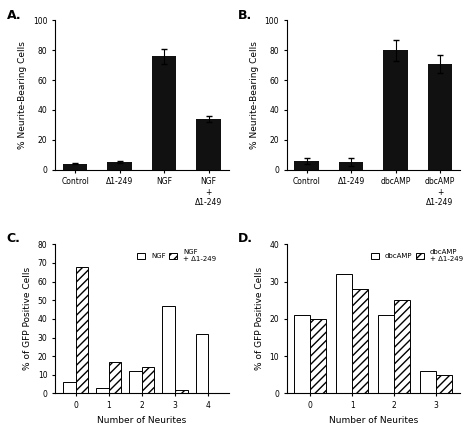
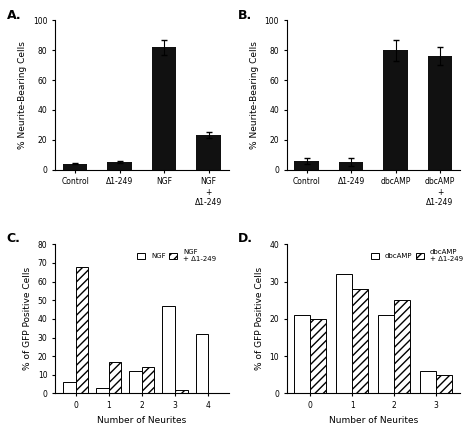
NGF: 76 -> 82
NGF + Δ1-249: 34 -> 23
dbcAMP + Δ1-249: 71 -> 76
